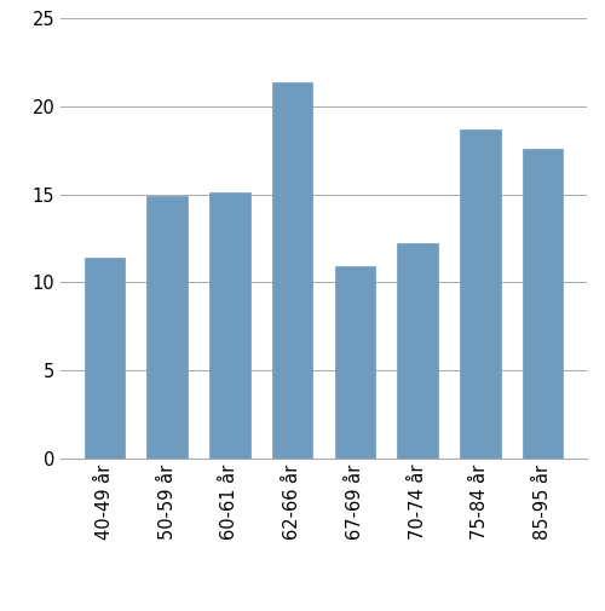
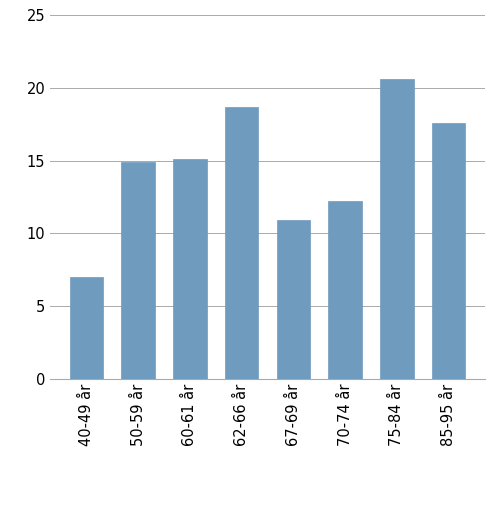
40-49 år: 11.4 -> 7.0
62-66 år: 21.4 -> 18.7
75-84 år: 18.7 -> 20.6
